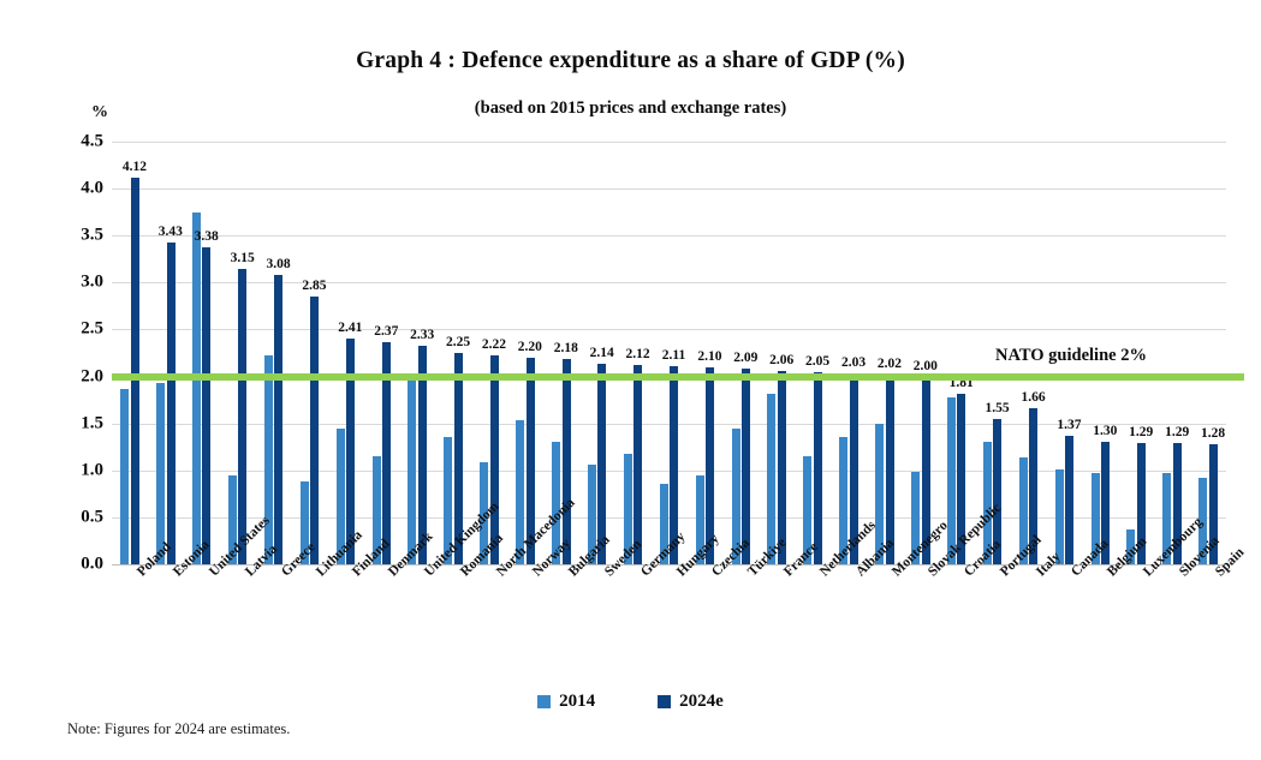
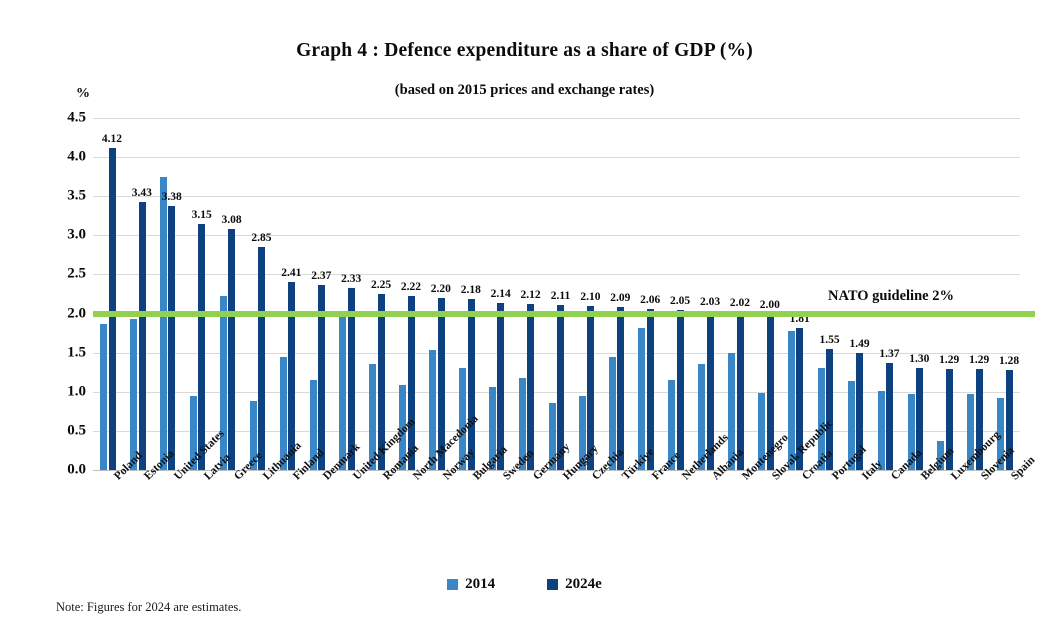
2024e/Italy: 1.66 -> 1.49
